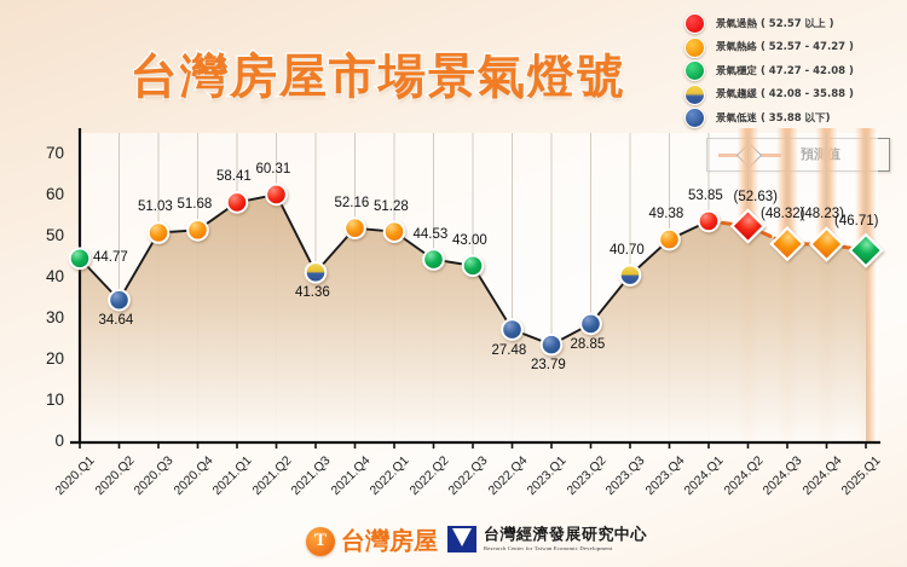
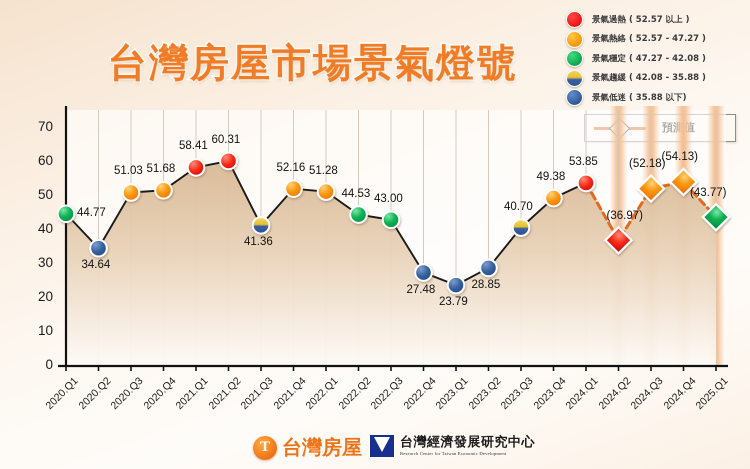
預測值/2024.Q2: 52.63 -> 36.97
預測值/2024.Q3: 48.32 -> 52.18
預測值/2024.Q4: 48.23 -> 54.13
預測值/2025.Q1: 46.71 -> 43.77
